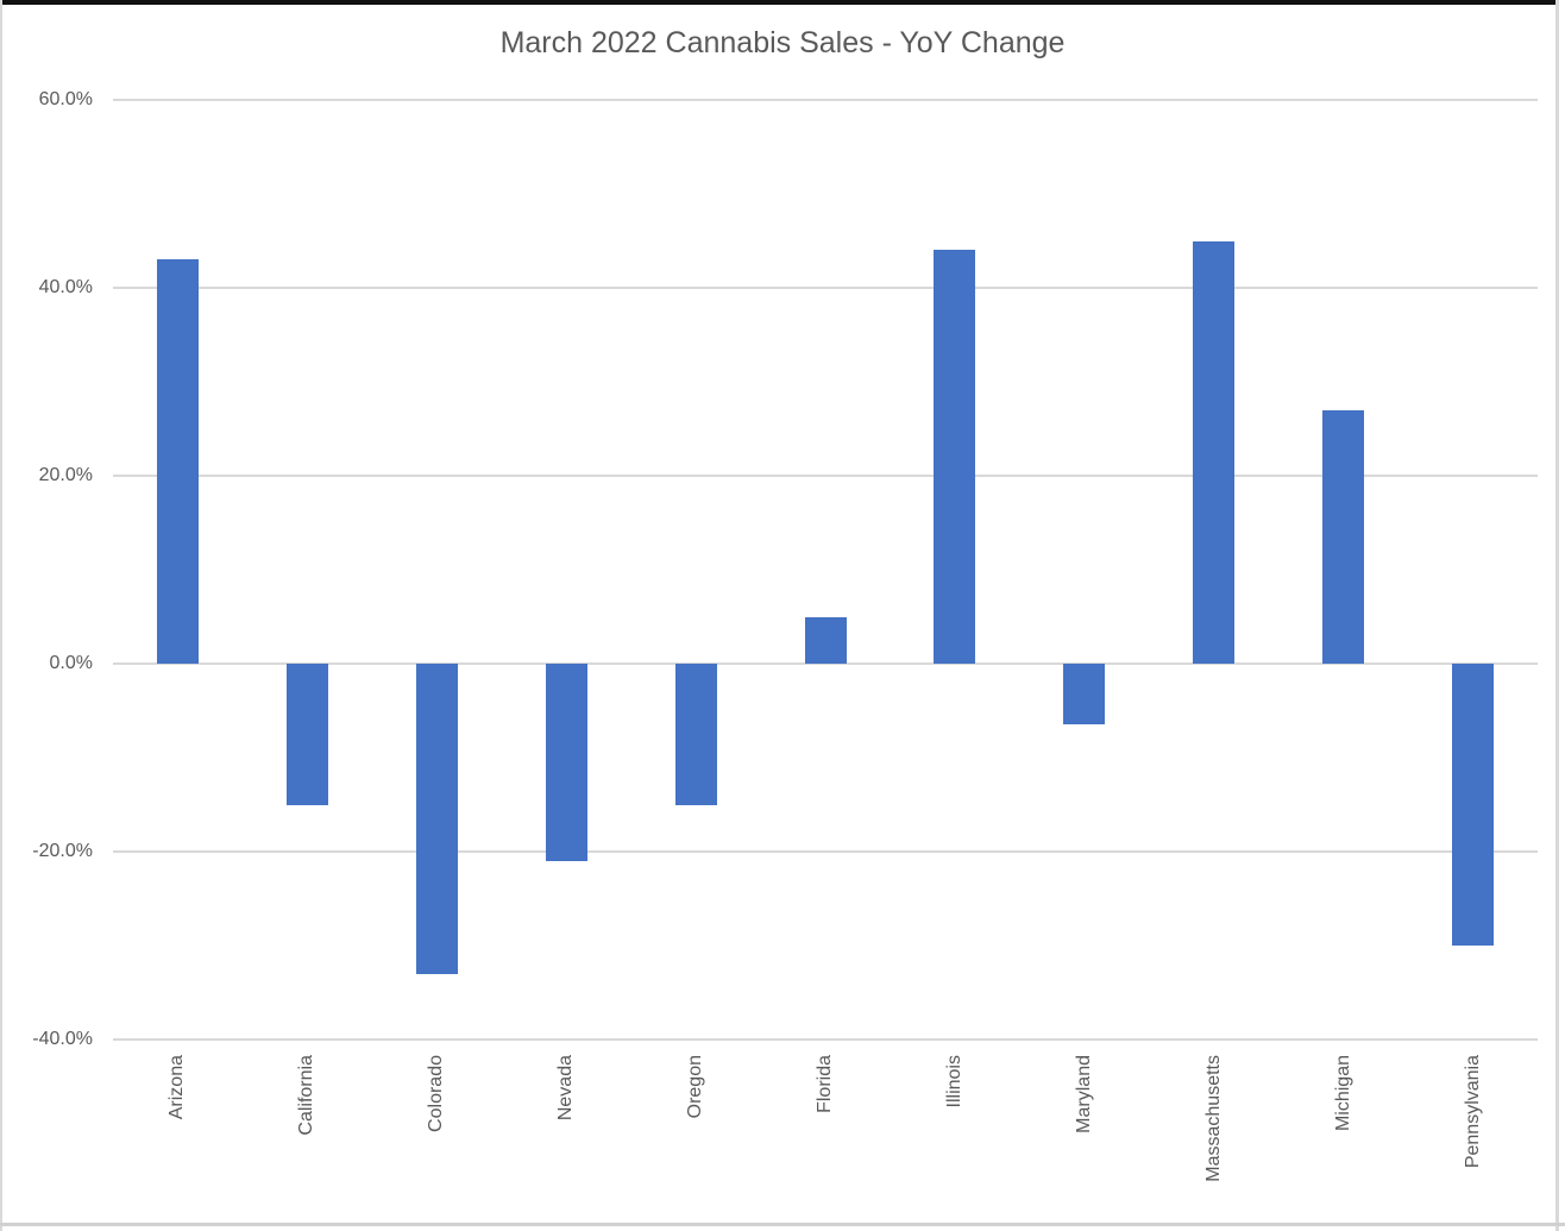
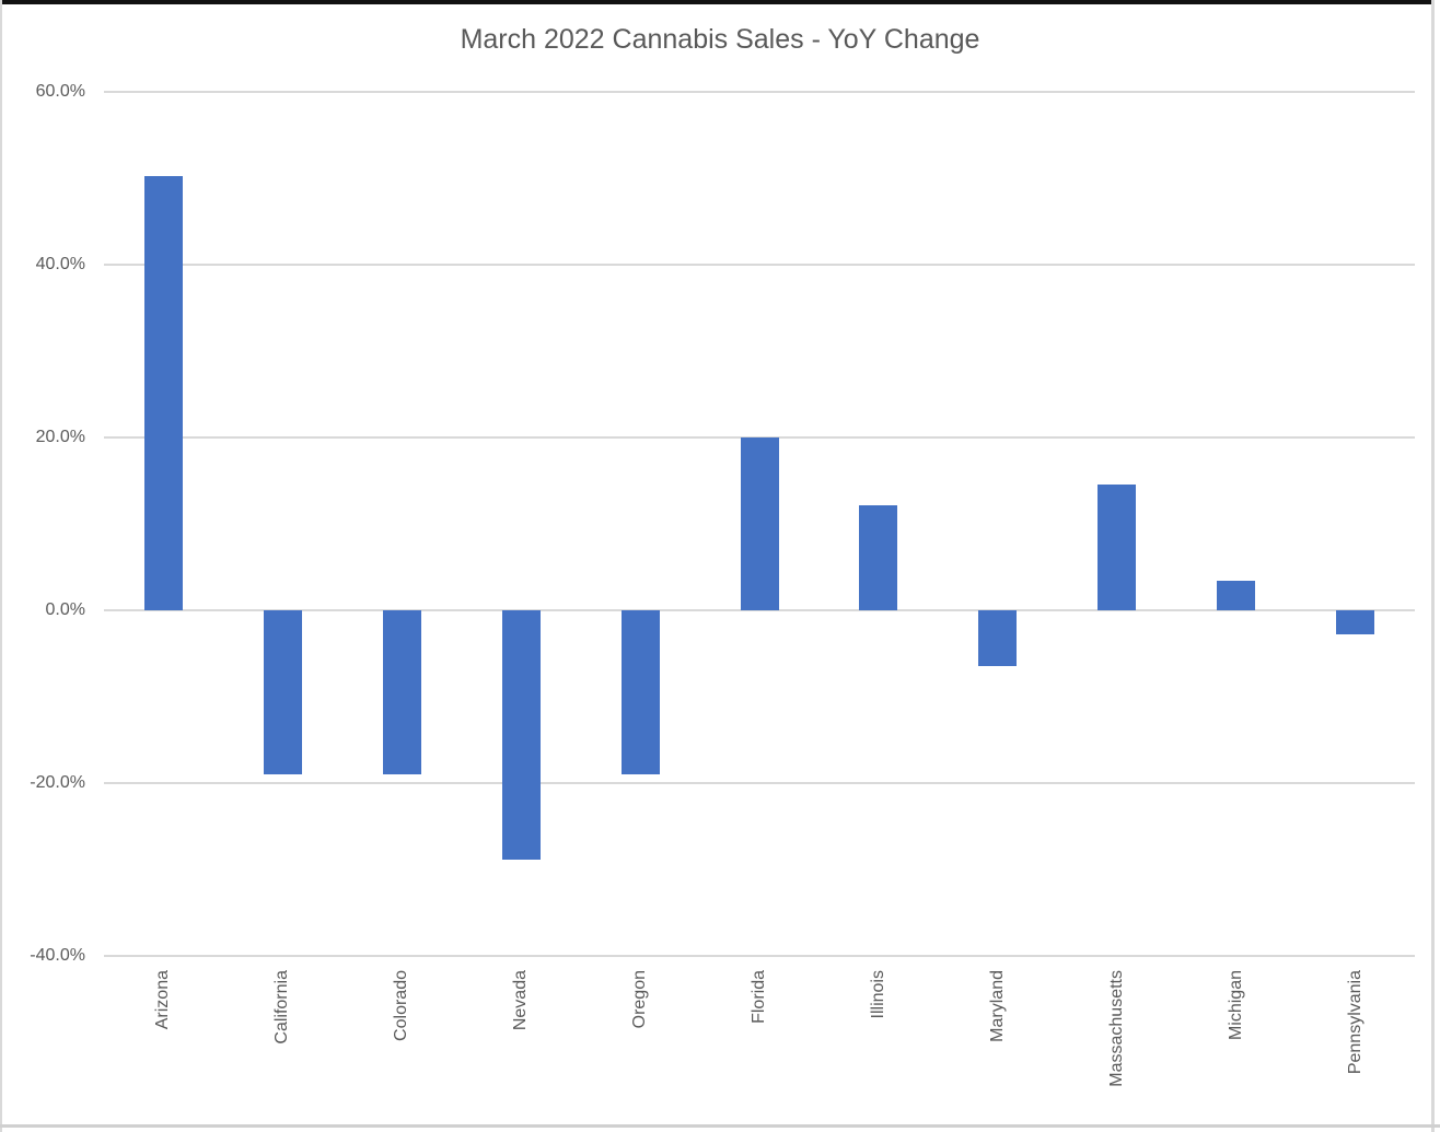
Arizona: 43% -> 50%
California: -15% -> -19%
Colorado: -33% -> -19%
Nevada: -21% -> -29%
Oregon: -15% -> -19%
Florida: 5% -> 20%
Illinois: 44% -> 12%
Massachusetts: 45% -> 14%
Michigan: 27% -> 3%
Pennsylvania: -30% -> -3%
